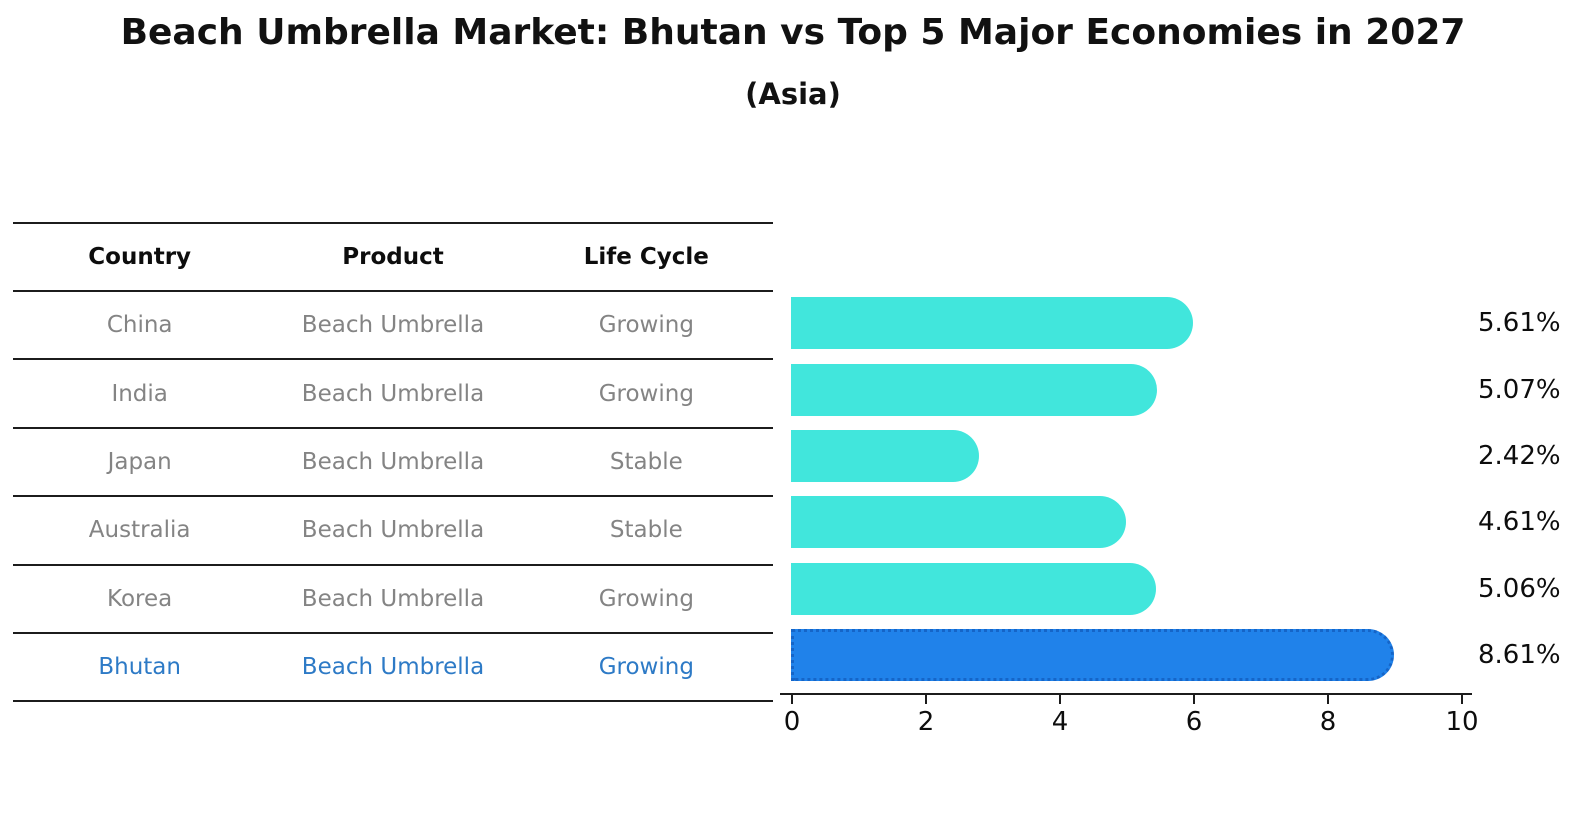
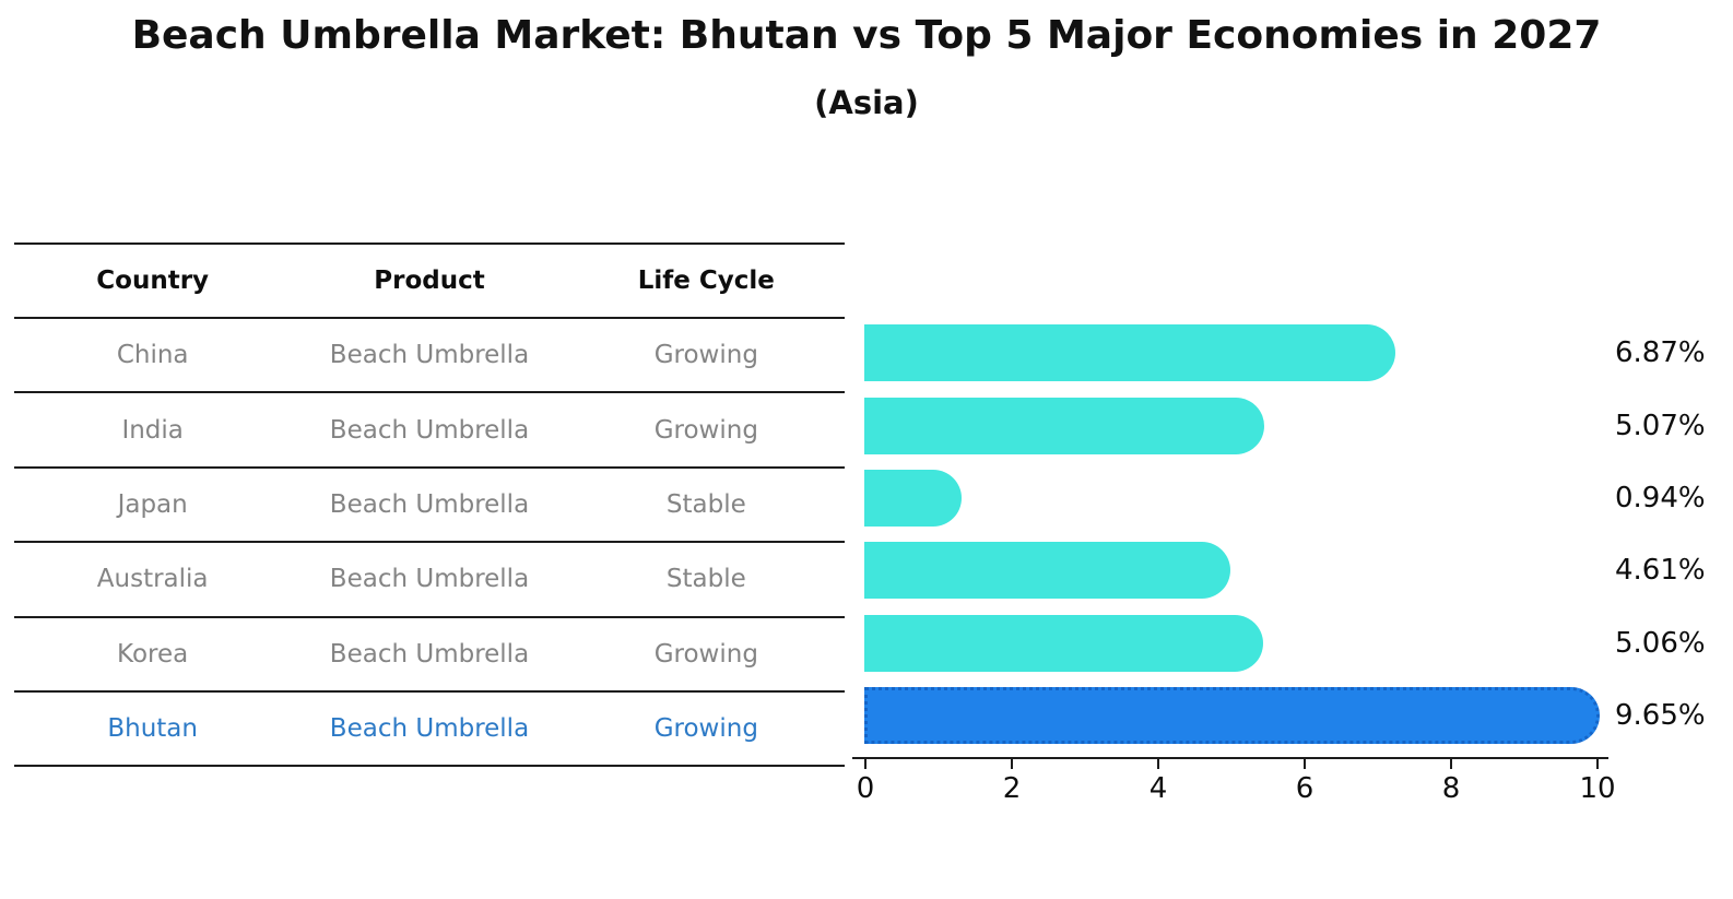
China: 5.61% -> 6.87%
Japan: 2.42% -> 0.94%
Bhutan: 8.61% -> 9.65%
